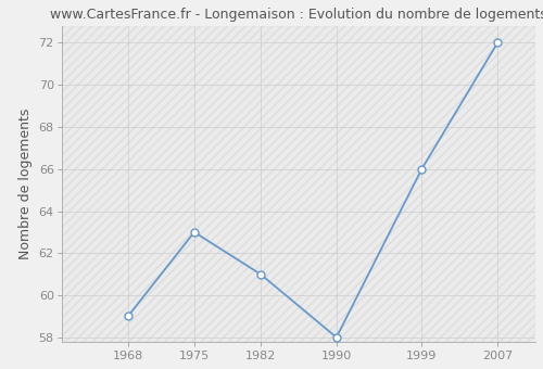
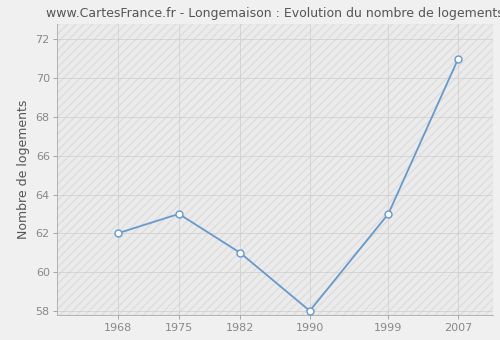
1968: 59 -> 62
1999: 66 -> 63
2007: 72 -> 71
